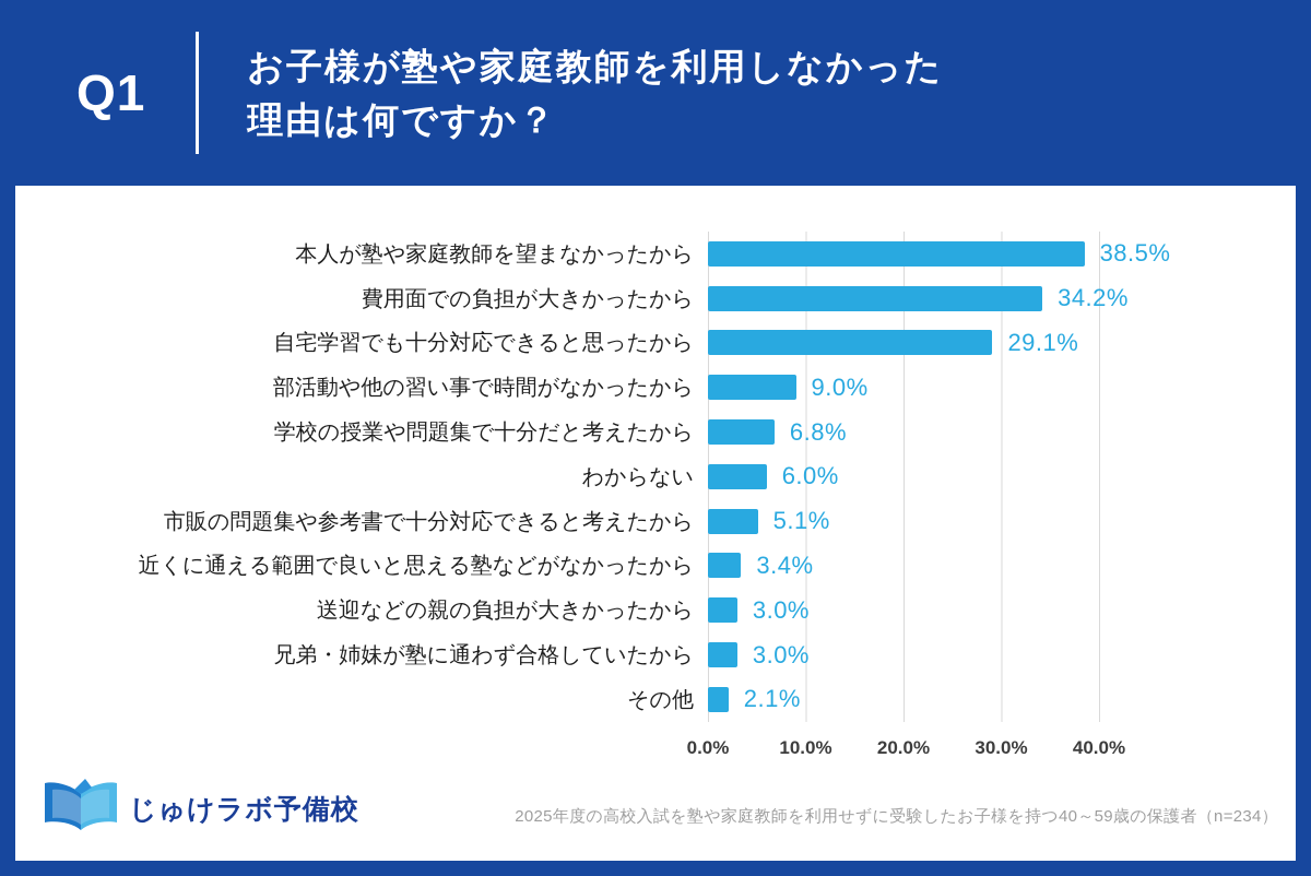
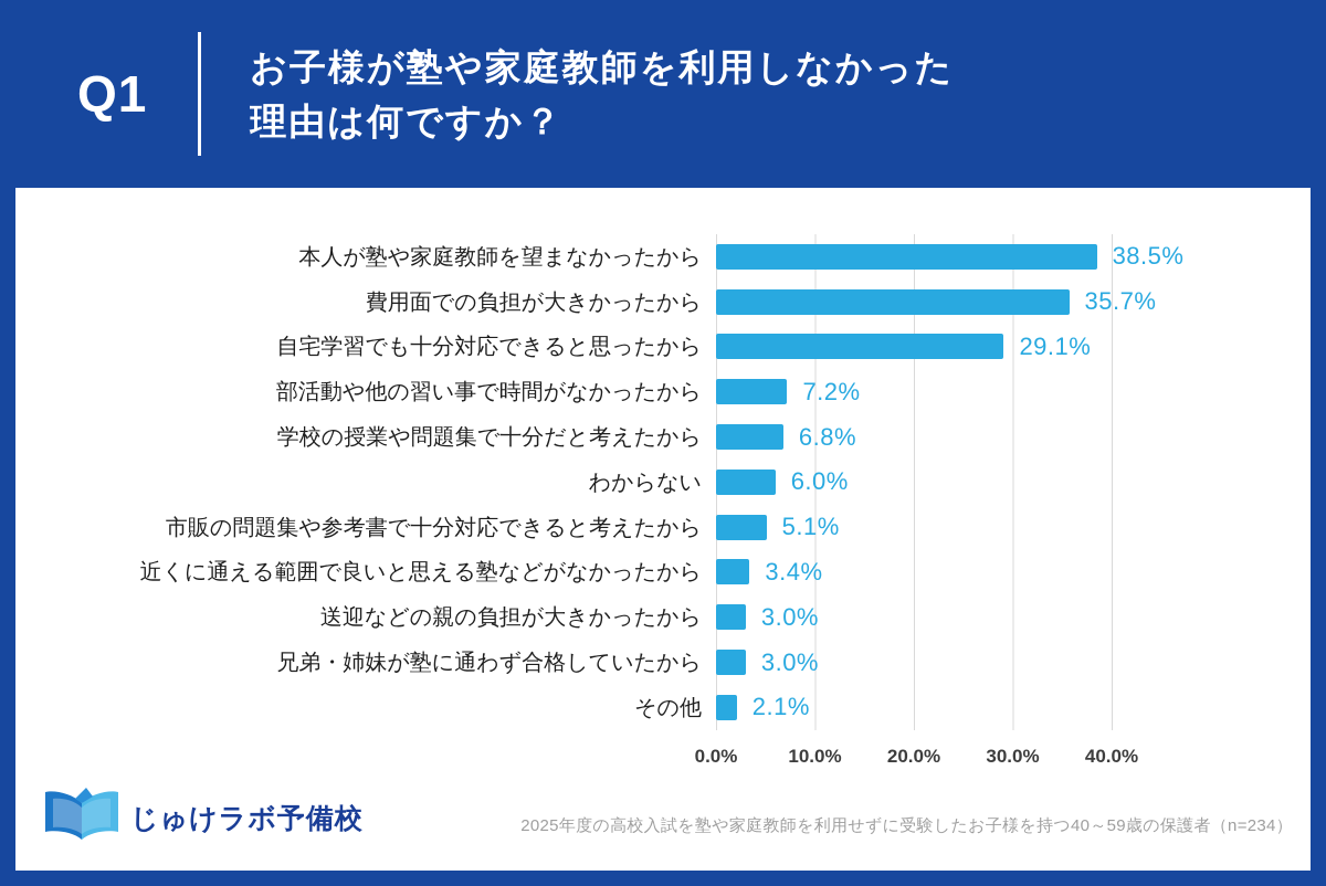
費用面での負担が大きかったから: 34.2% -> 35.7%
部活動や他の習い事で時間がなかったから: 9.0% -> 7.2%
